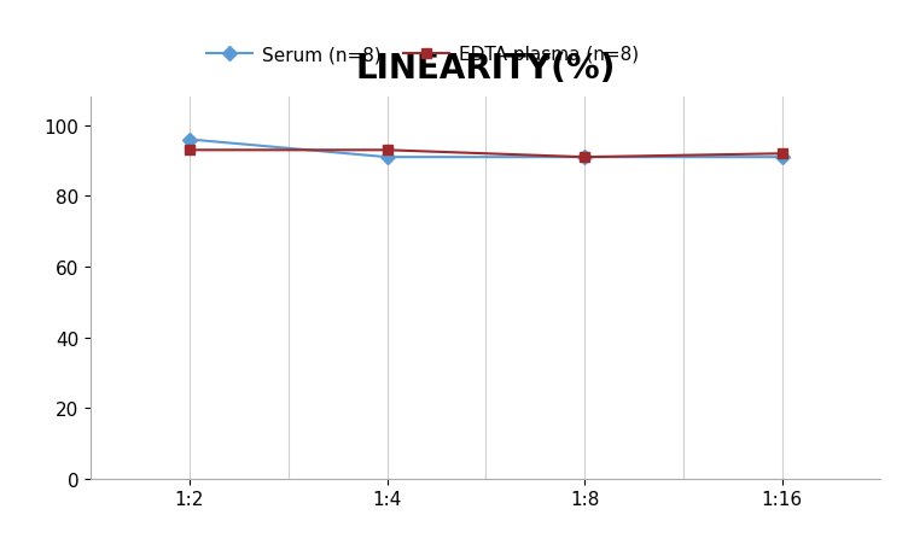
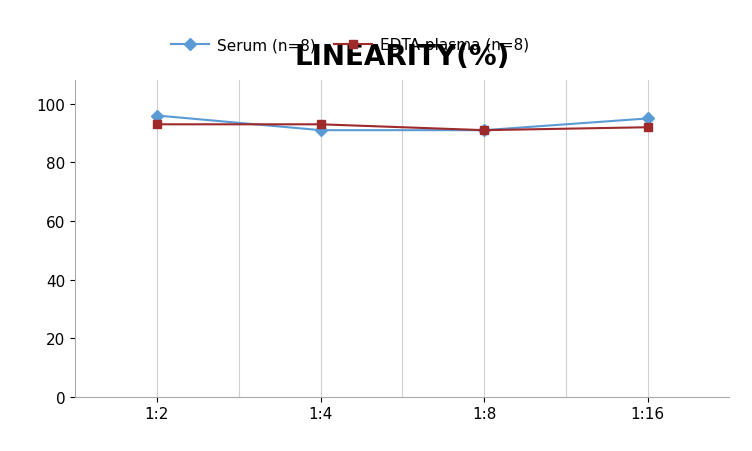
Serum (n=8)/1:16: 91 -> 95
